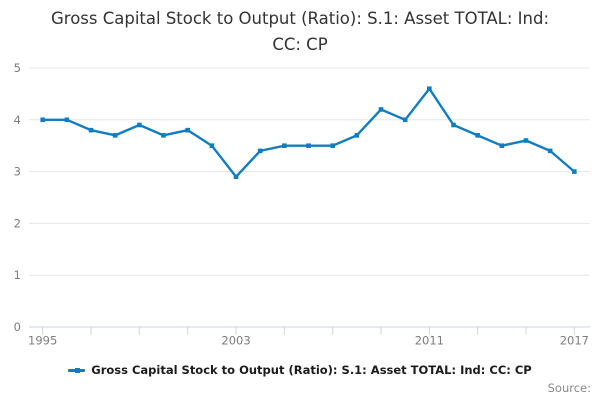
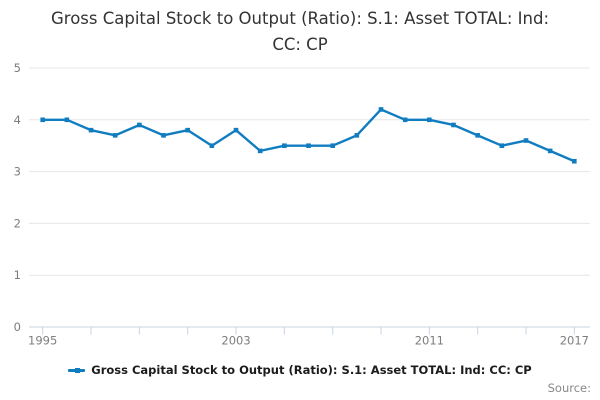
2003: 2.9 -> 3.8
2011: 4.6 -> 4.0
2017: 3.0 -> 3.2
